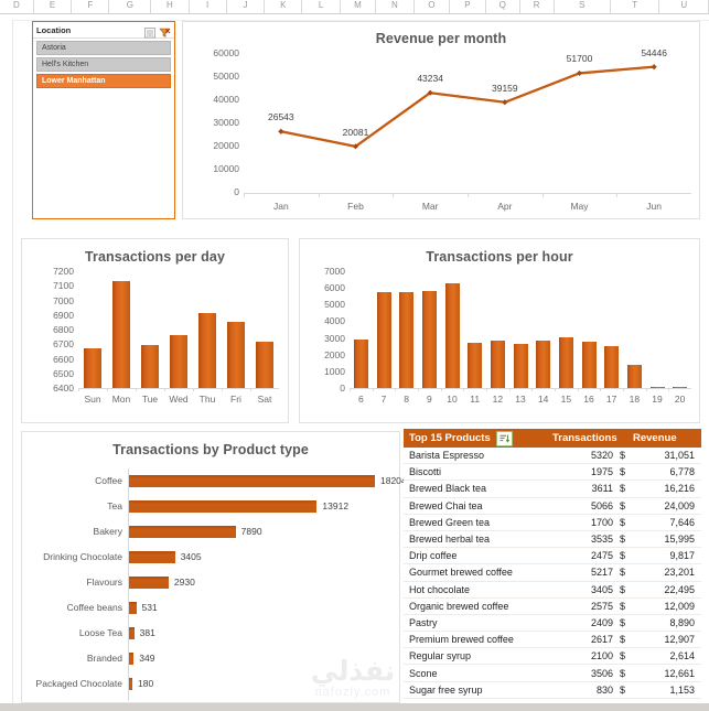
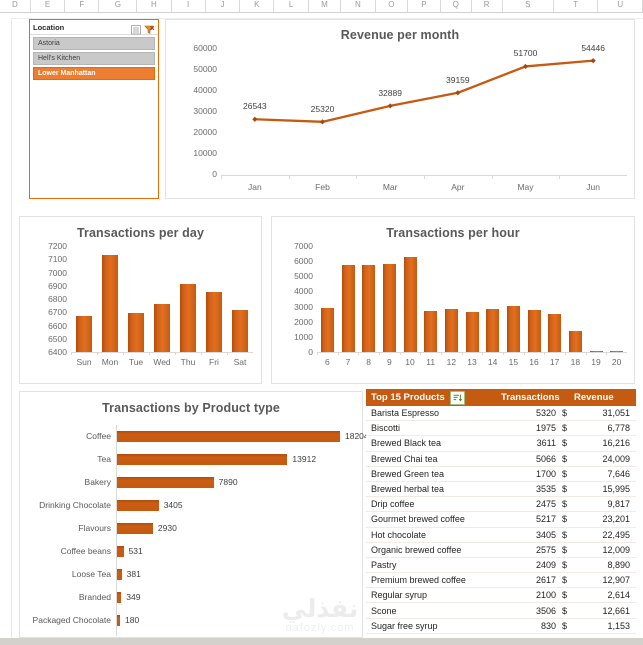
Revenue per month/Feb: 20081 -> 25320
Revenue per month/Mar: 43234 -> 32889
